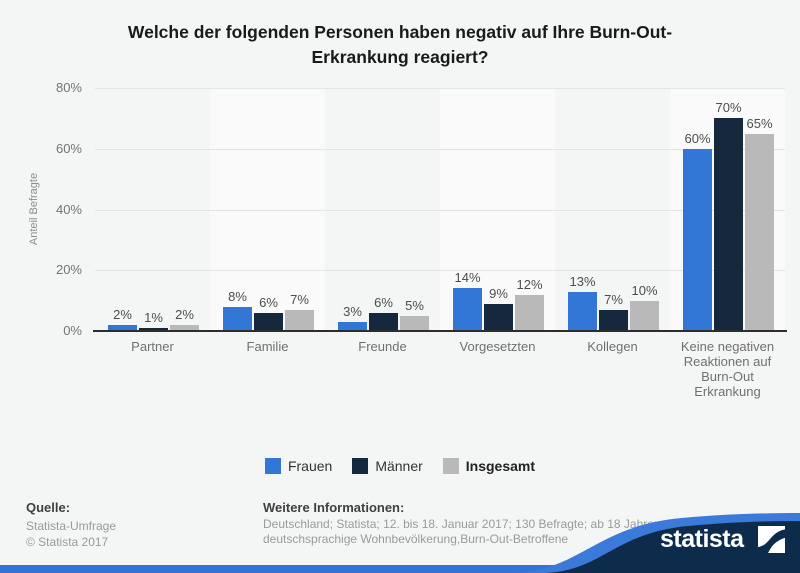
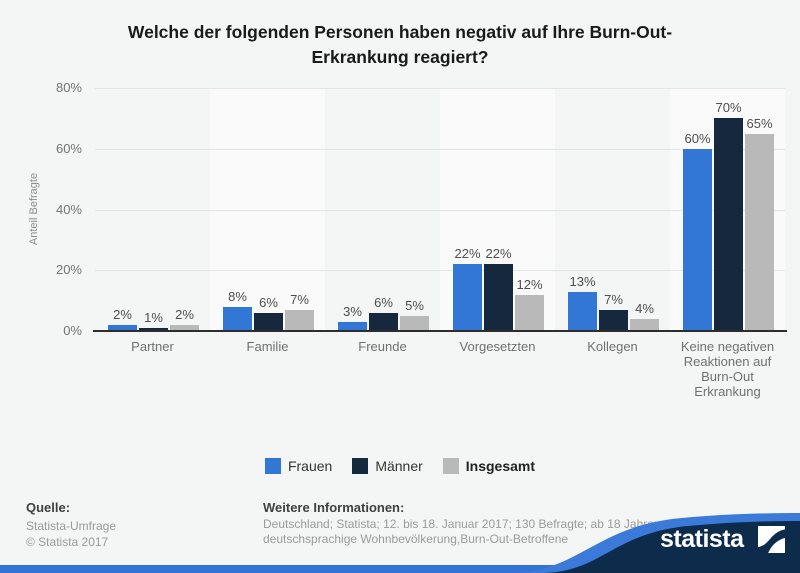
Frauen/Vorgesetzten: 14% -> 22%
Männer/Vorgesetzten: 9% -> 22%
Insgesamt/Kollegen: 10% -> 4%
